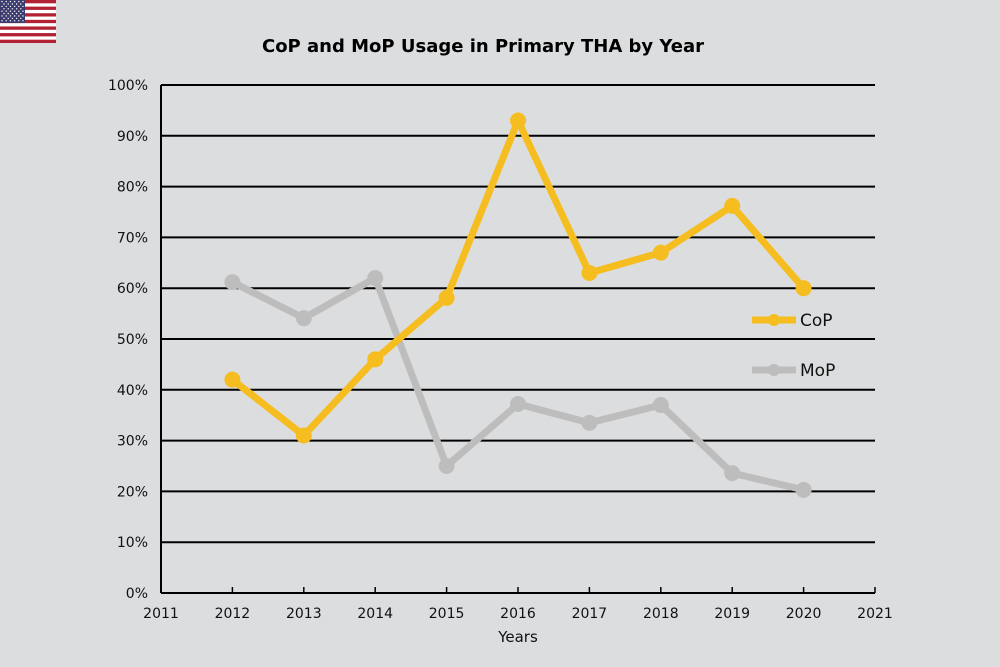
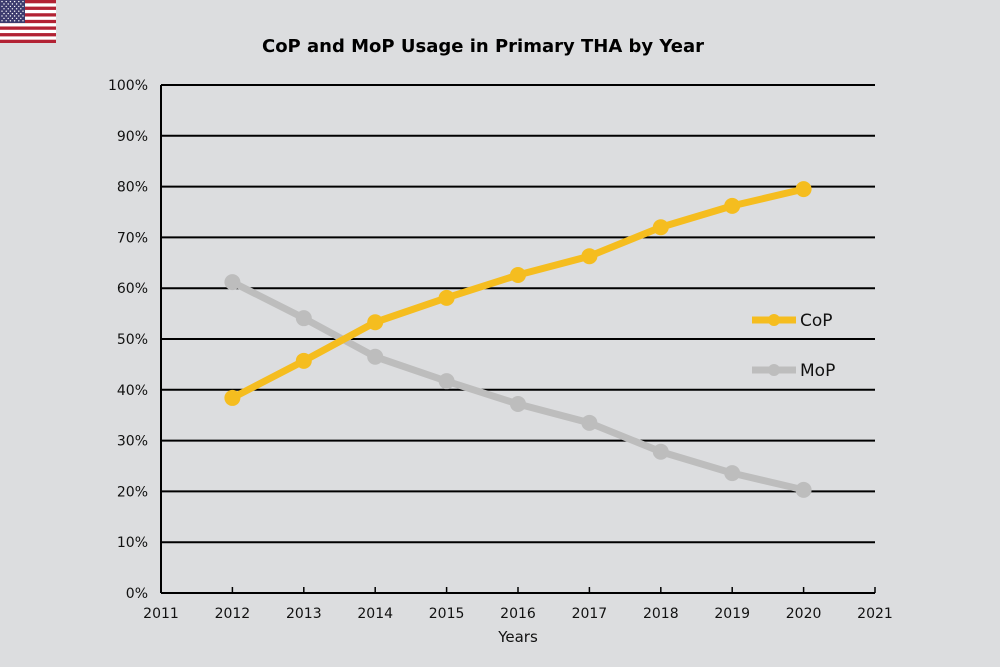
CoP/2012: 42% -> 38%
CoP/2013: 31% -> 46%
CoP/2014: 46% -> 53%
MoP/2014: 62% -> 46%
MoP/2015: 25% -> 42%
CoP/2016: 93% -> 63%
CoP/2017: 63% -> 66%
CoP/2018: 67% -> 72%
MoP/2018: 37% -> 28%
CoP/2020: 60% -> 80%
